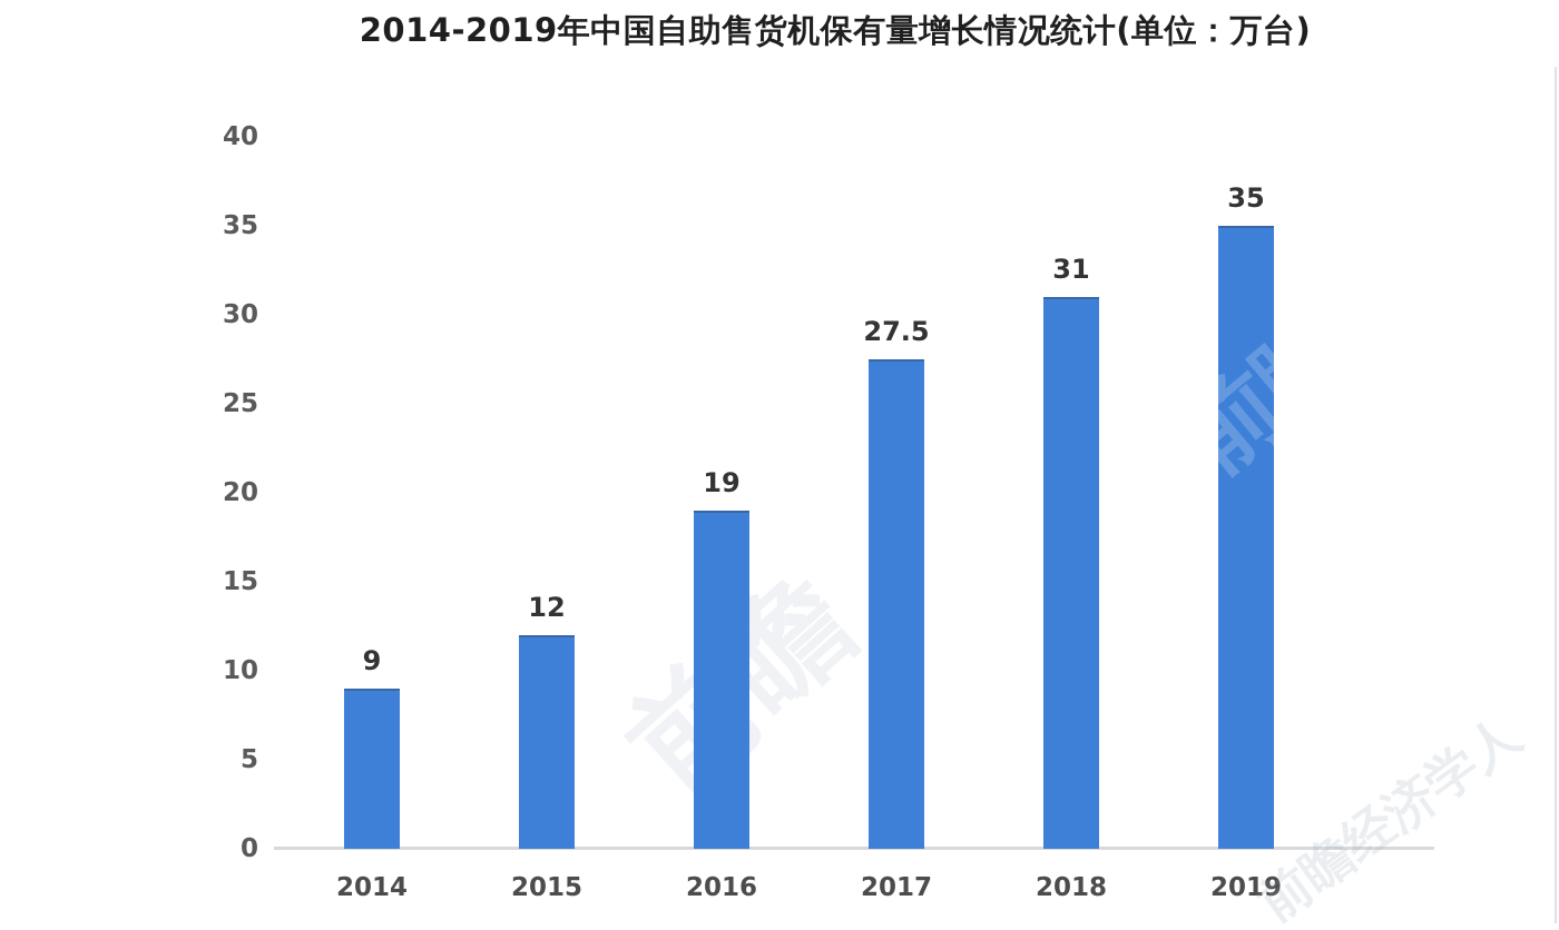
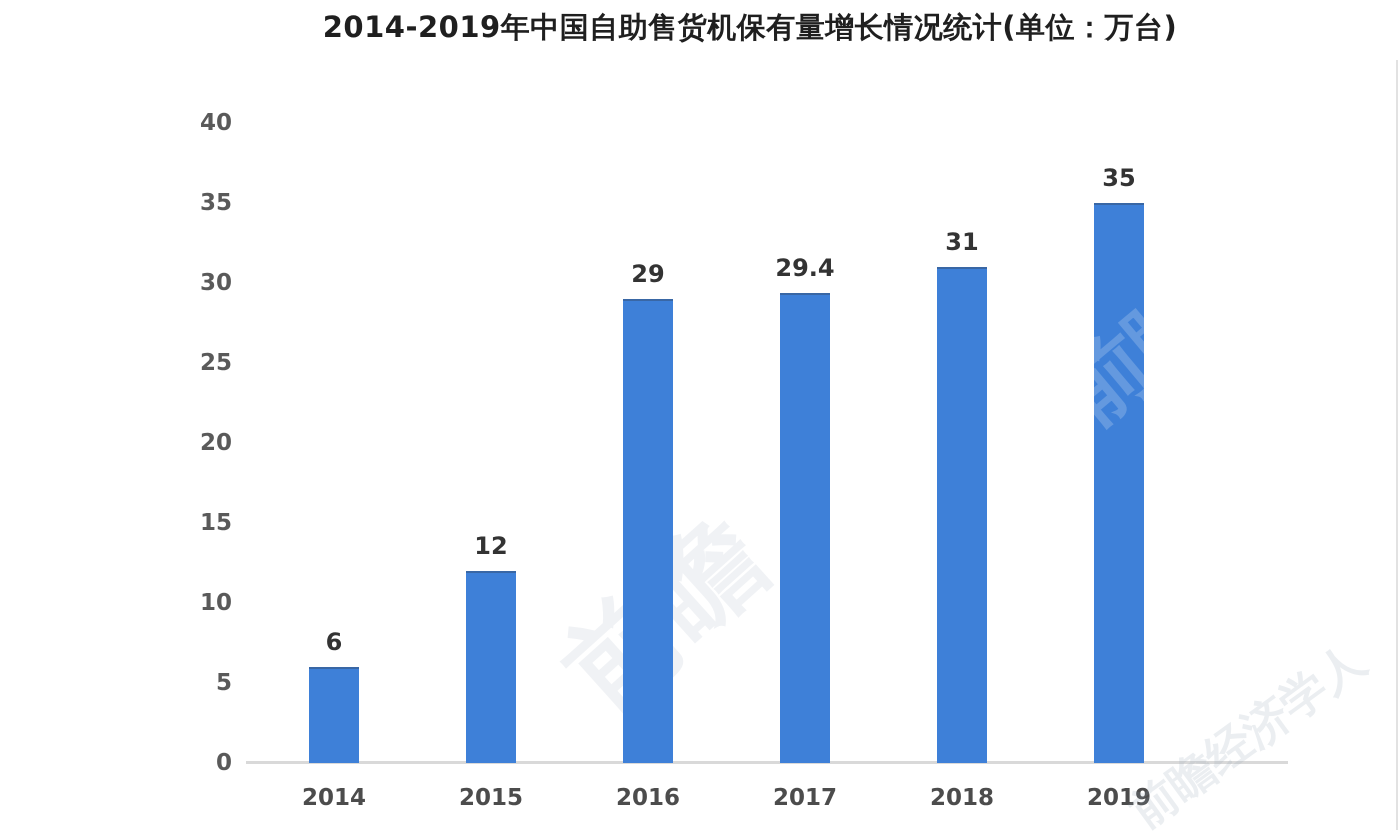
2014: 9 -> 6
2016: 19 -> 29
2017: 27.5 -> 29.4
